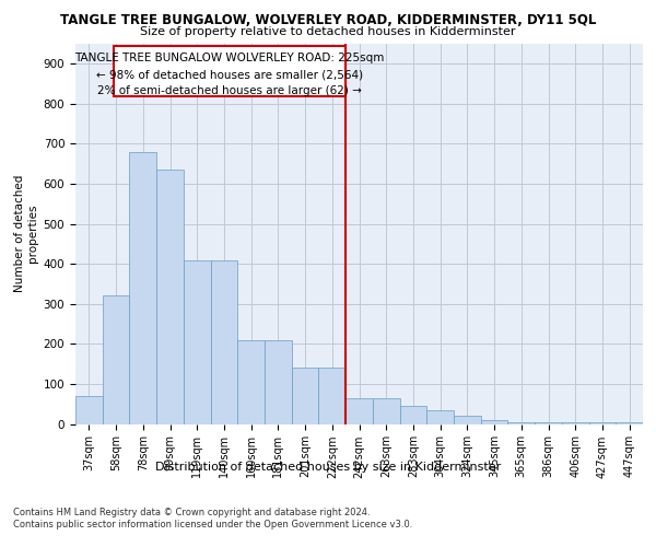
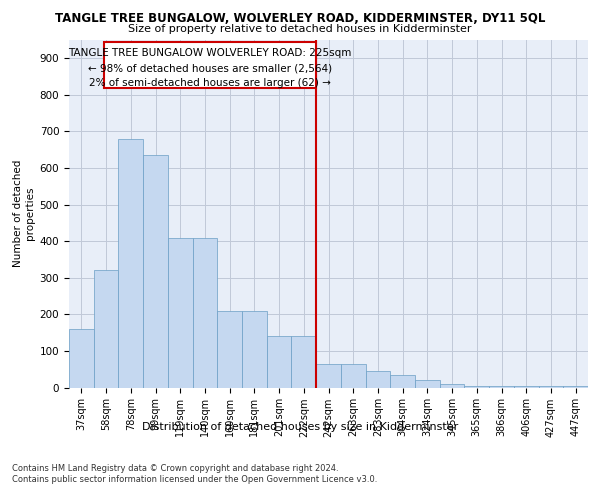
37sqm: 70 -> 160
